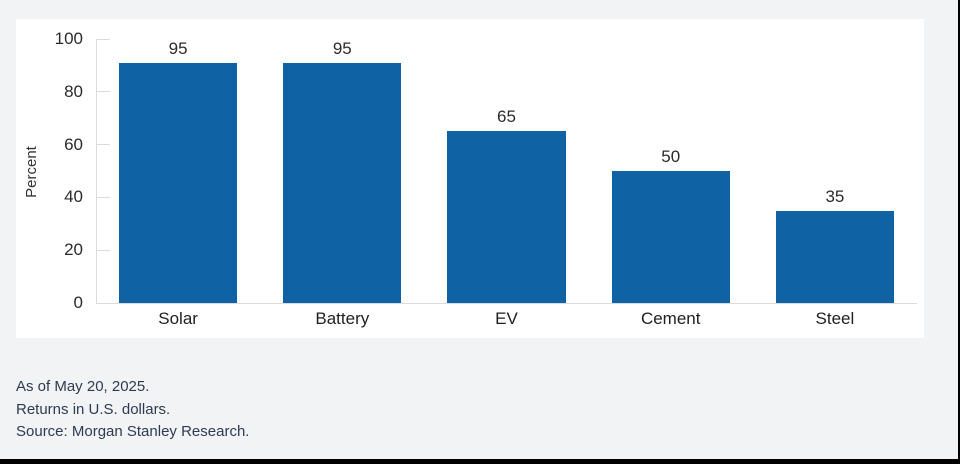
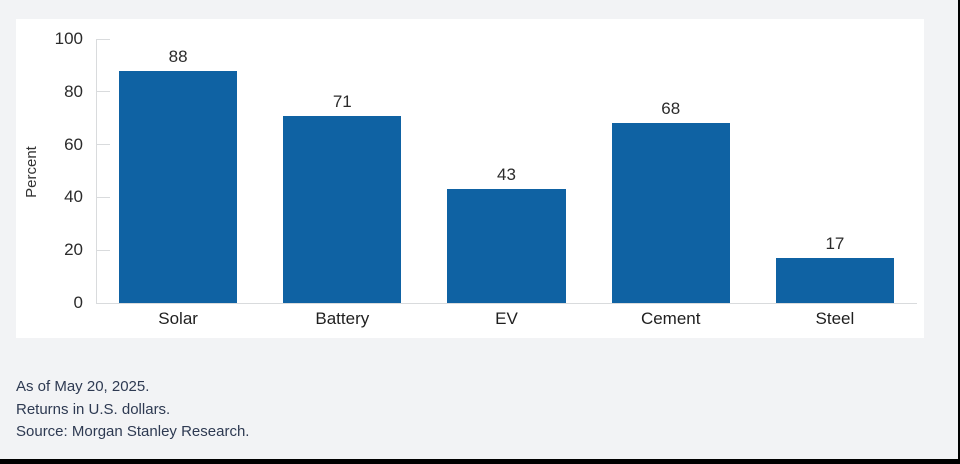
Solar: 95 -> 88
Battery: 95 -> 71
EV: 65 -> 43
Cement: 50 -> 68
Steel: 35 -> 17
